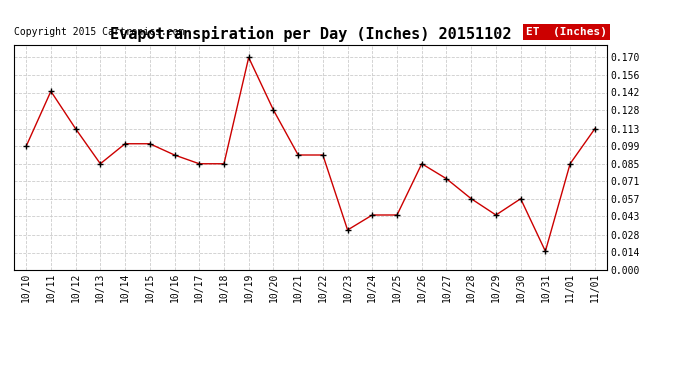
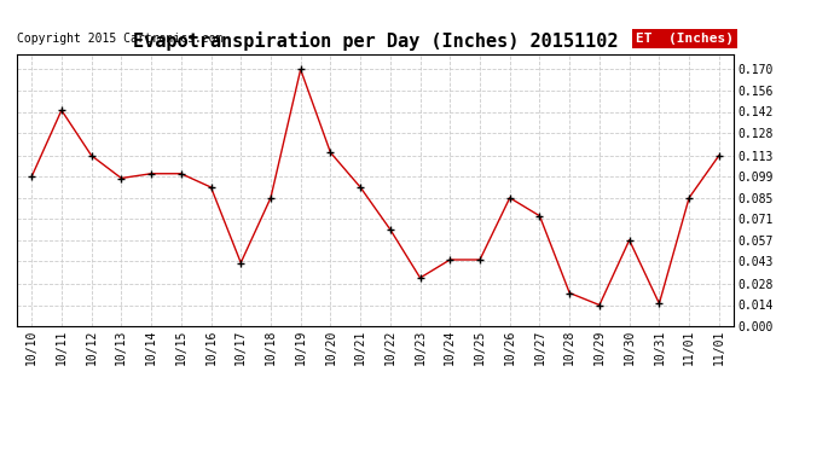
10/13: 0.085 -> 0.098
10/17: 0.085 -> 0.042
10/20: 0.128 -> 0.115
10/22: 0.092 -> 0.064
10/28: 0.057 -> 0.022
10/29: 0.044 -> 0.014
